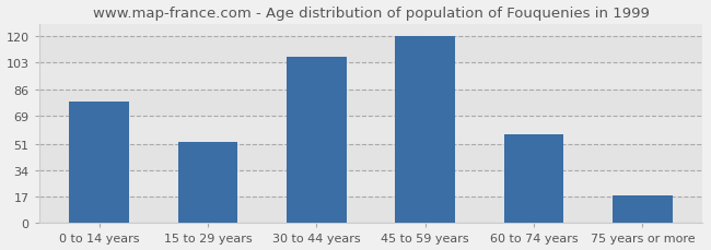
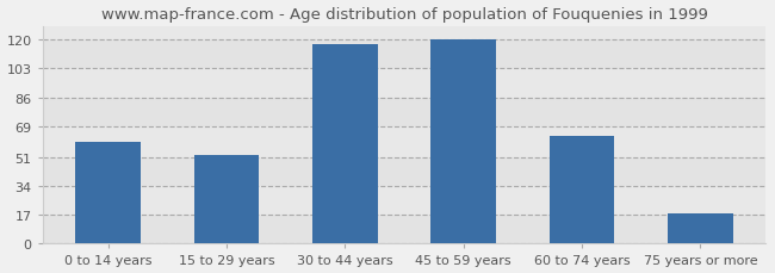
0 to 14 years: 78 -> 60
30 to 44 years: 107 -> 117
60 to 74 years: 57 -> 63
